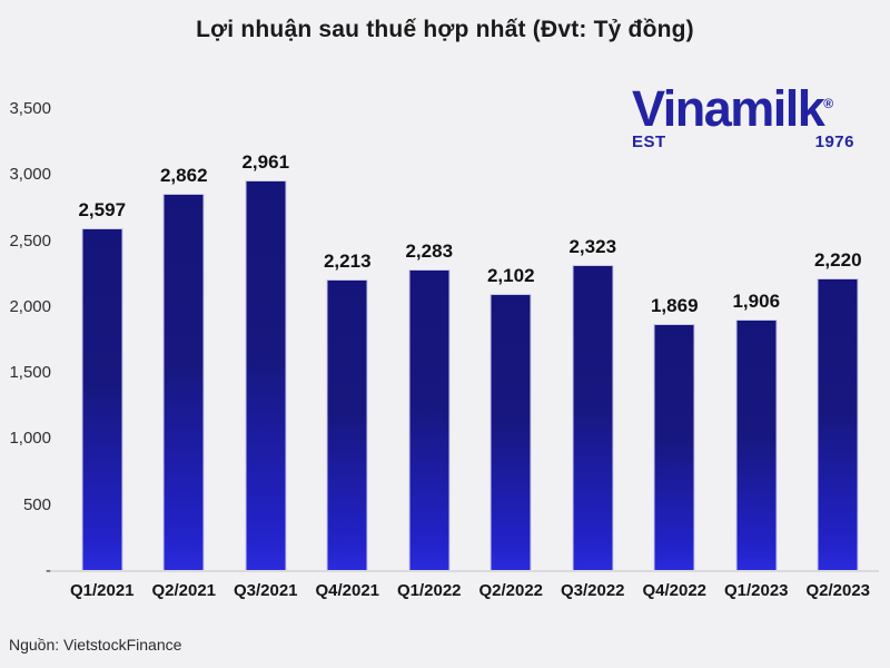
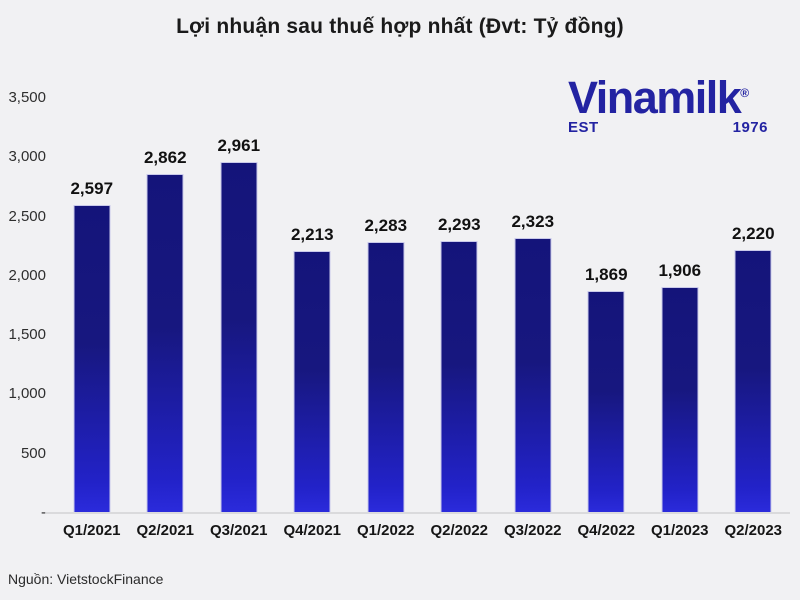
Q2/2022: 2,102 -> 2,293
